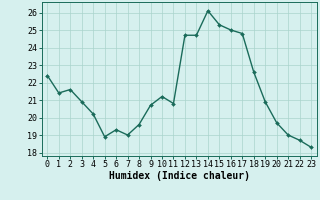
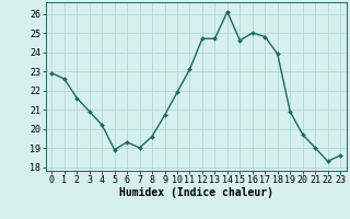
0: 22.4 -> 22.9
1: 21.4 -> 22.6
10: 21.2 -> 21.9
11: 20.8 -> 23.1
15: 25.3 -> 24.6
18: 22.6 -> 23.9
22: 18.7 -> 18.3
23: 18.3 -> 18.6
